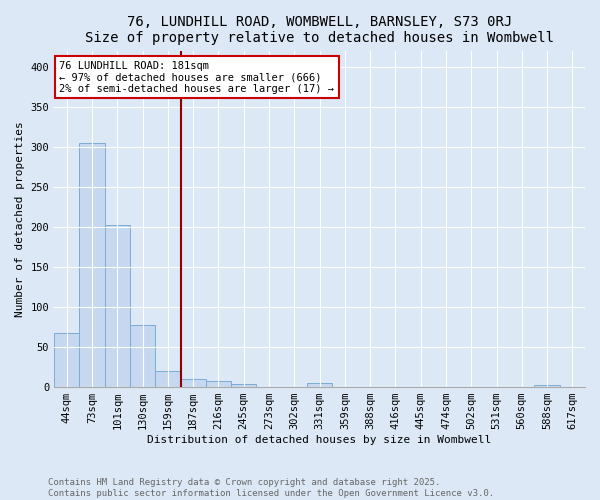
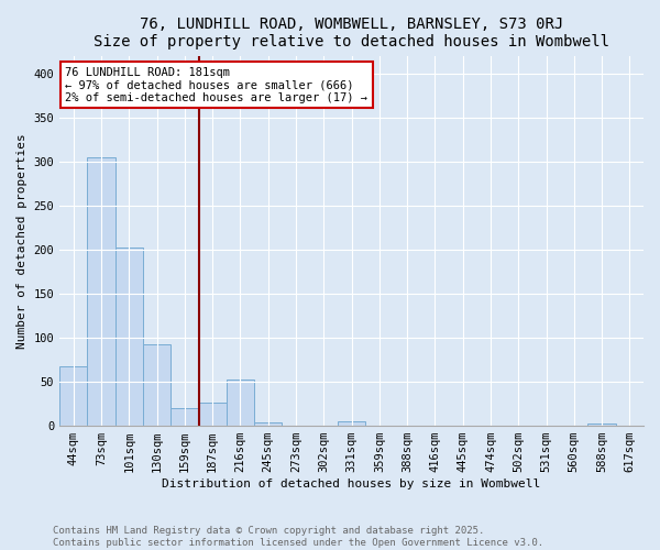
130sqm: 78 -> 92
187sqm: 10 -> 26
216sqm: 7 -> 52
